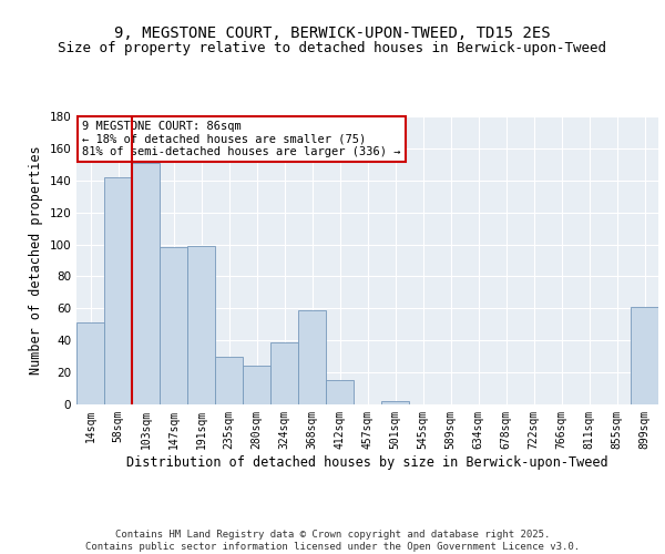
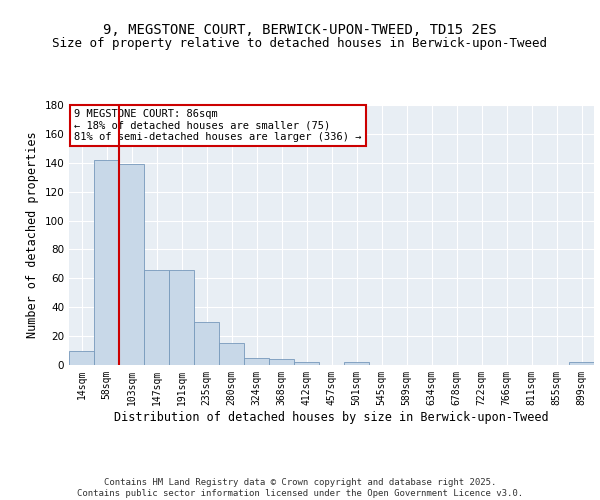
14sqm: 51 -> 10
103sqm: 151 -> 139
147sqm: 98 -> 66
191sqm: 99 -> 66
280sqm: 24 -> 15
324sqm: 39 -> 5
368sqm: 59 -> 4
412sqm: 15 -> 2
899sqm: 61 -> 2
